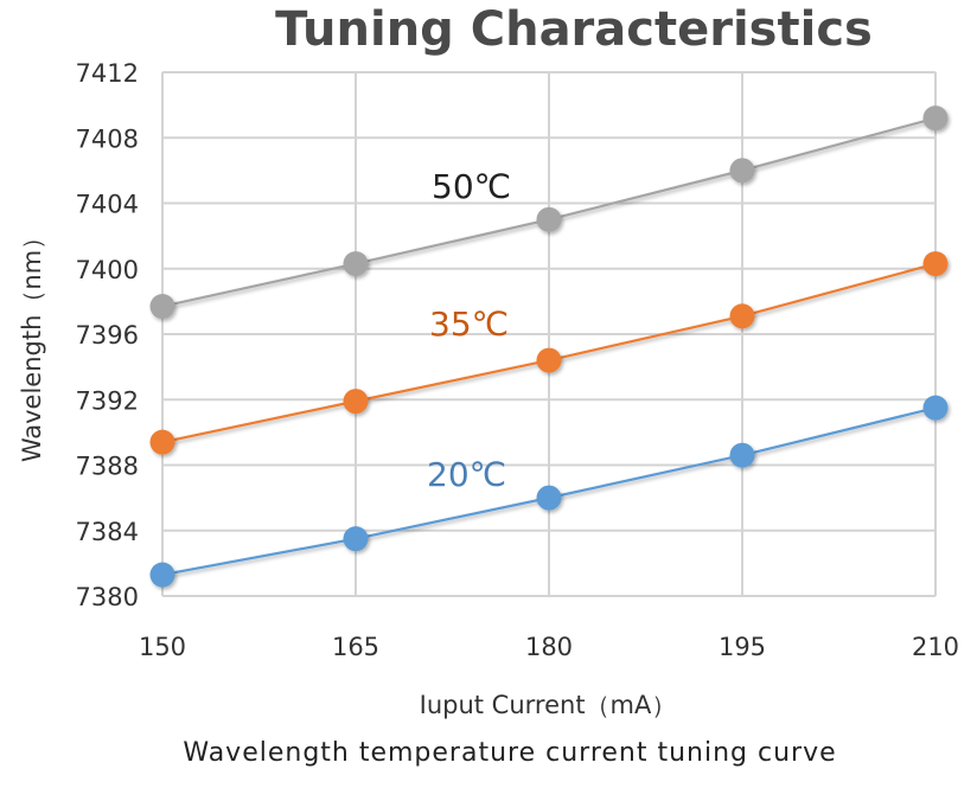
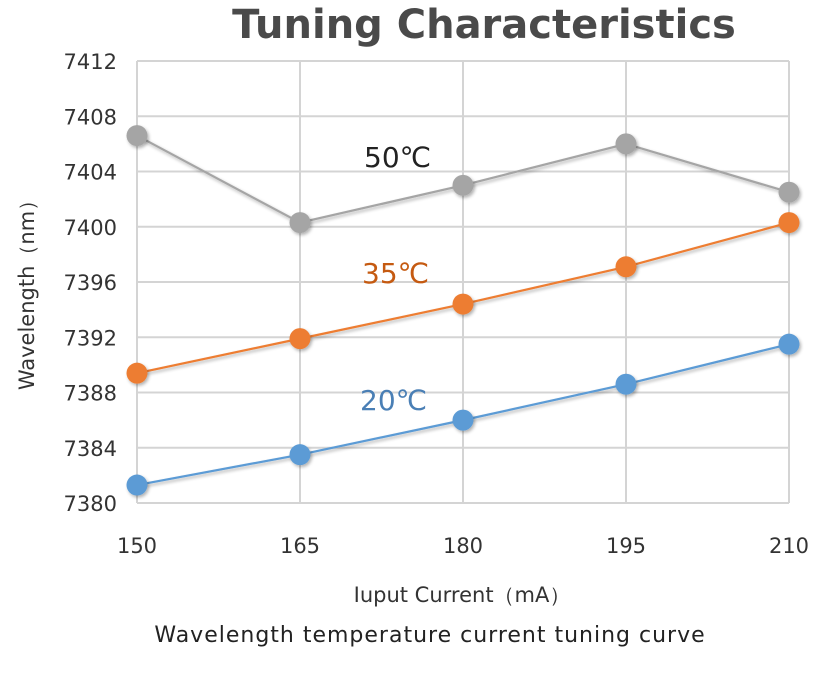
50℃/150: 7397.7 -> 7406.6
50℃/210: 7409.2 -> 7402.5
